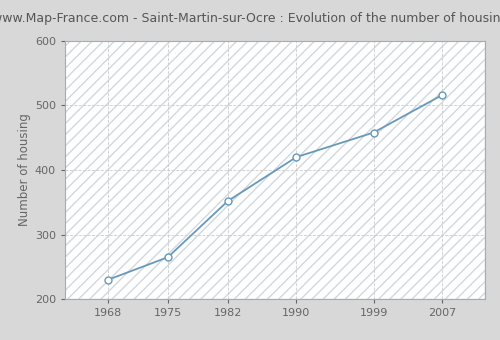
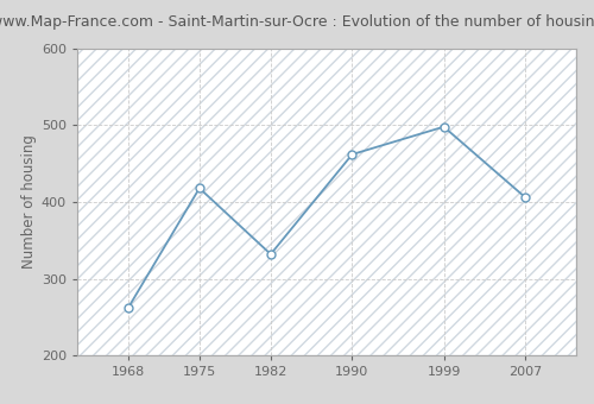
1968: 230 -> 262
1975: 265 -> 418
1982: 352 -> 332
1990: 420 -> 462
1999: 458 -> 498
2007: 516 -> 406
